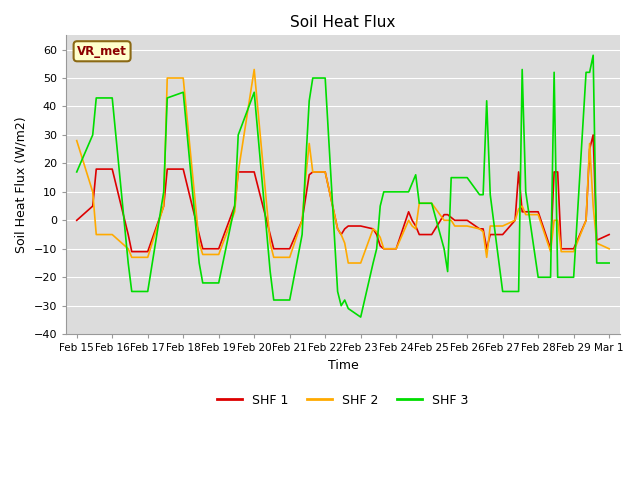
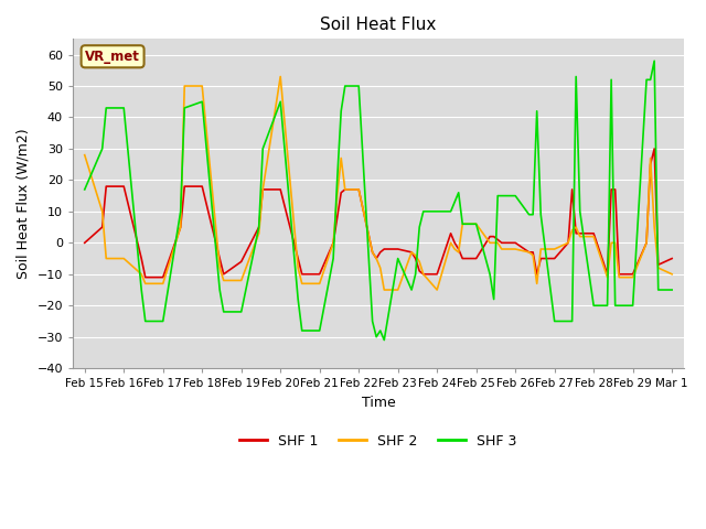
SHF 1/Feb 19: -10 -> -6
SHF 3/Feb 23: -34 -> -5
SHF 2/Feb 24: -10 -> -15
